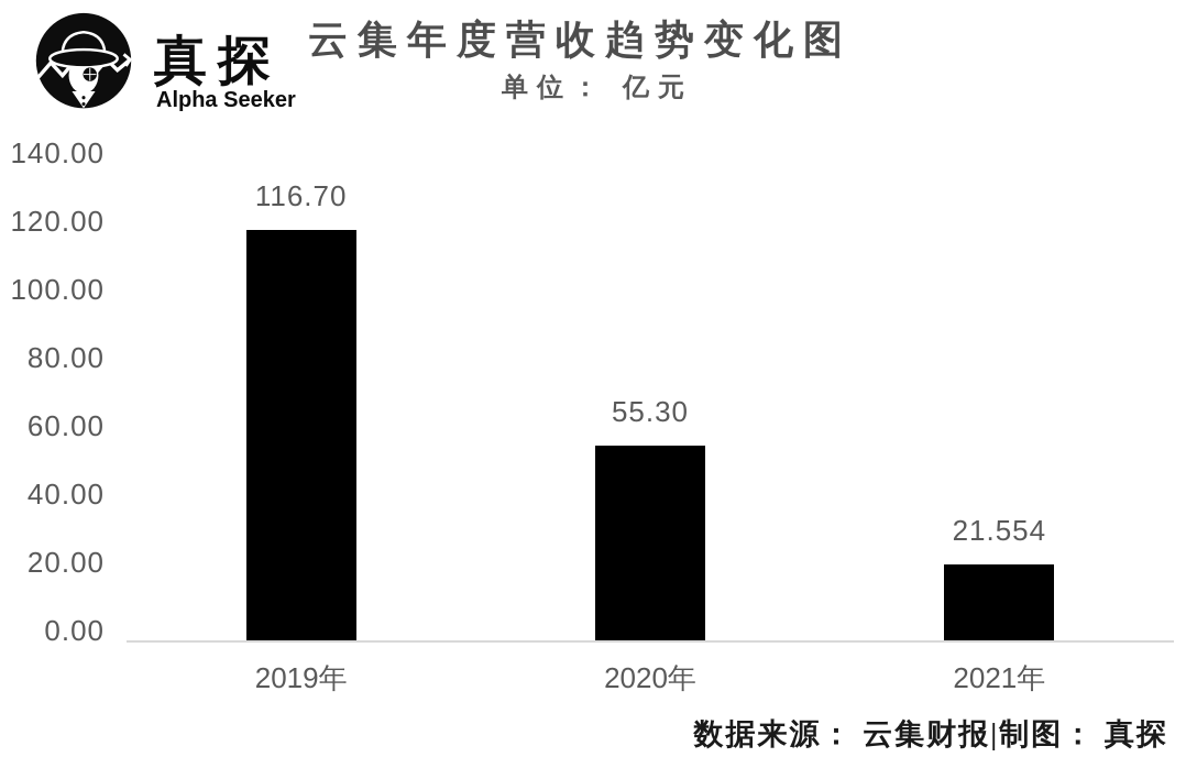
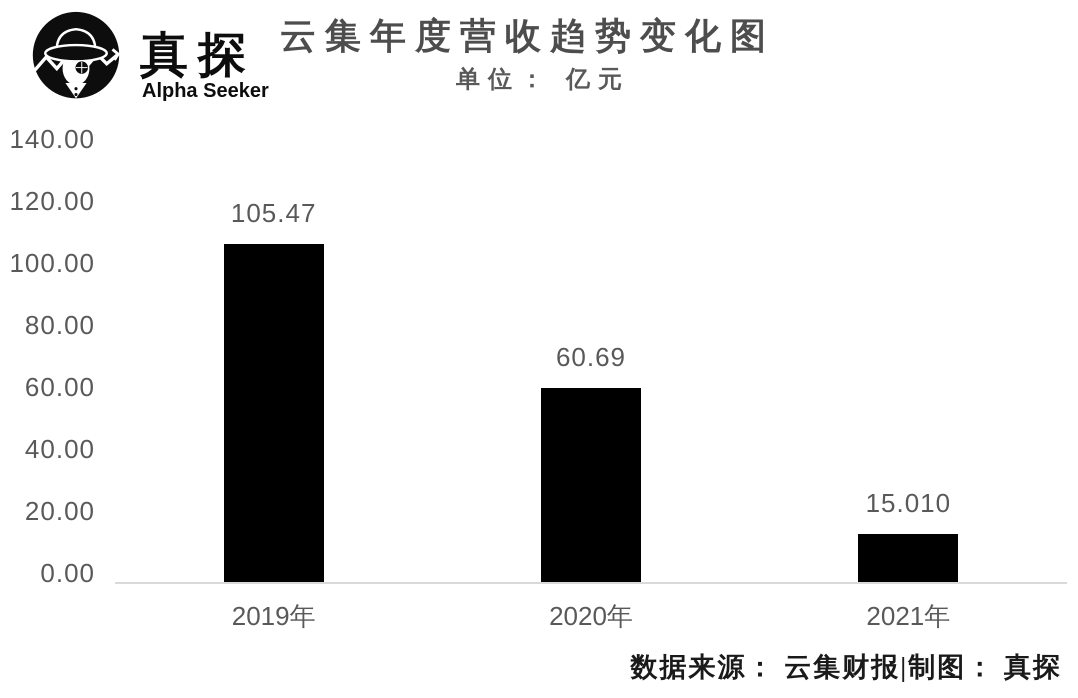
2019年: 116.70 -> 105.47
2020年: 55.30 -> 60.69
2021年: 21.554 -> 15.010
